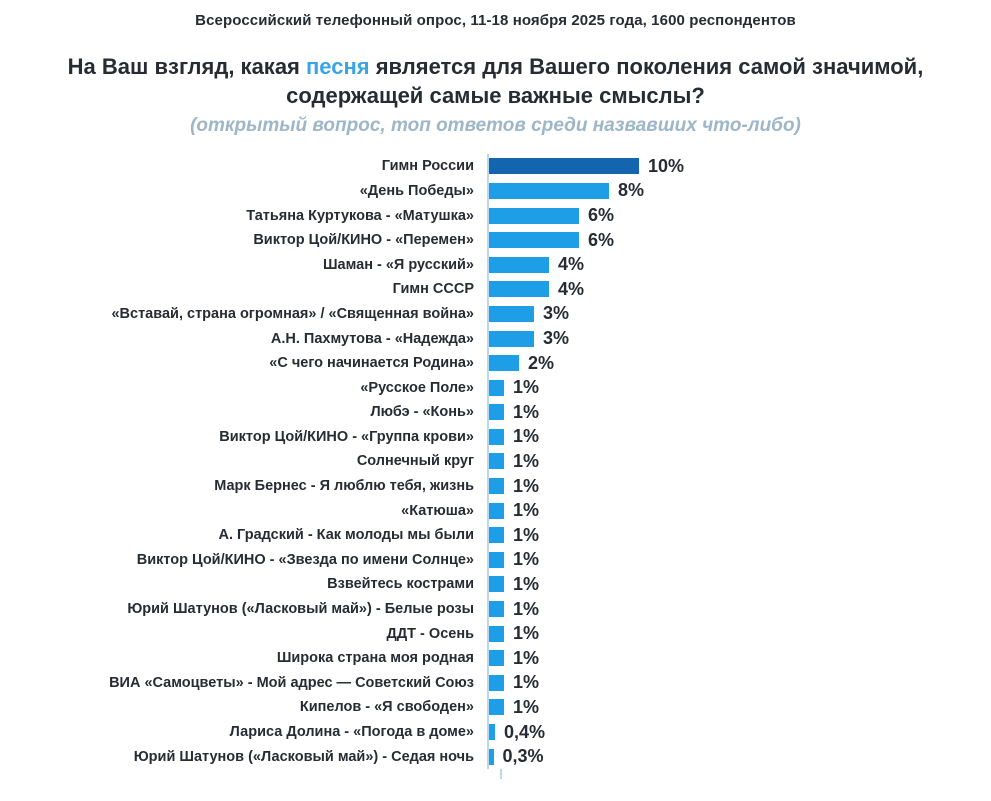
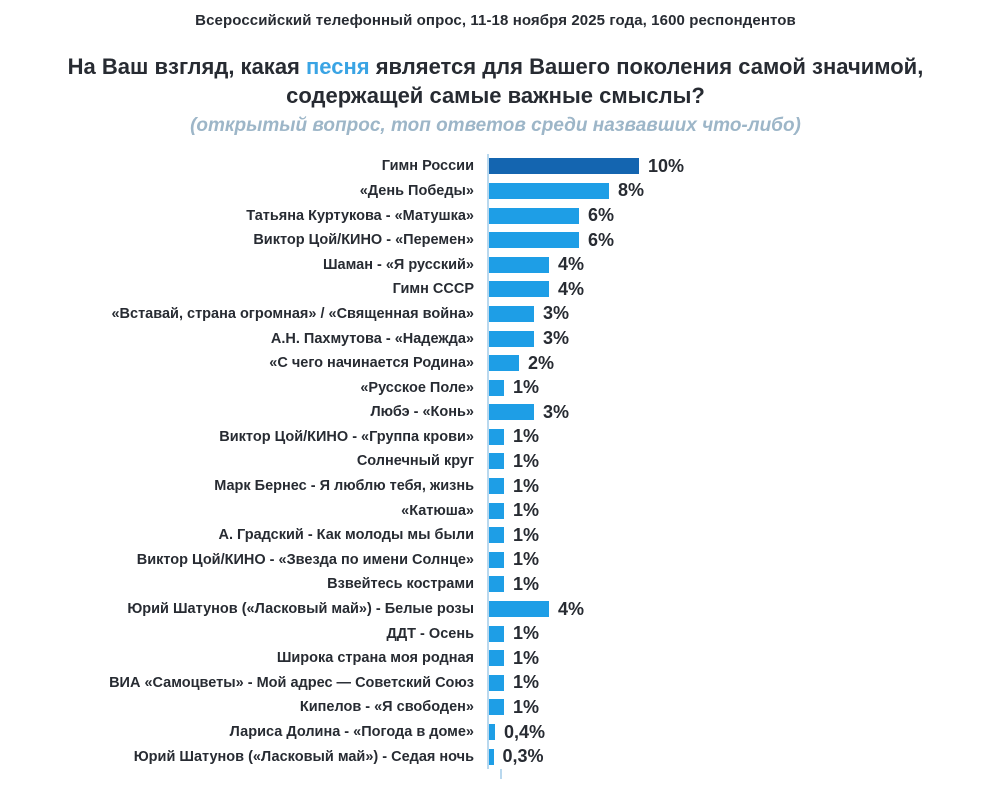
Любэ - «Конь»: 1% -> 3%
Юрий Шатунов («Ласковый май») - Белые розы: 1% -> 4%
